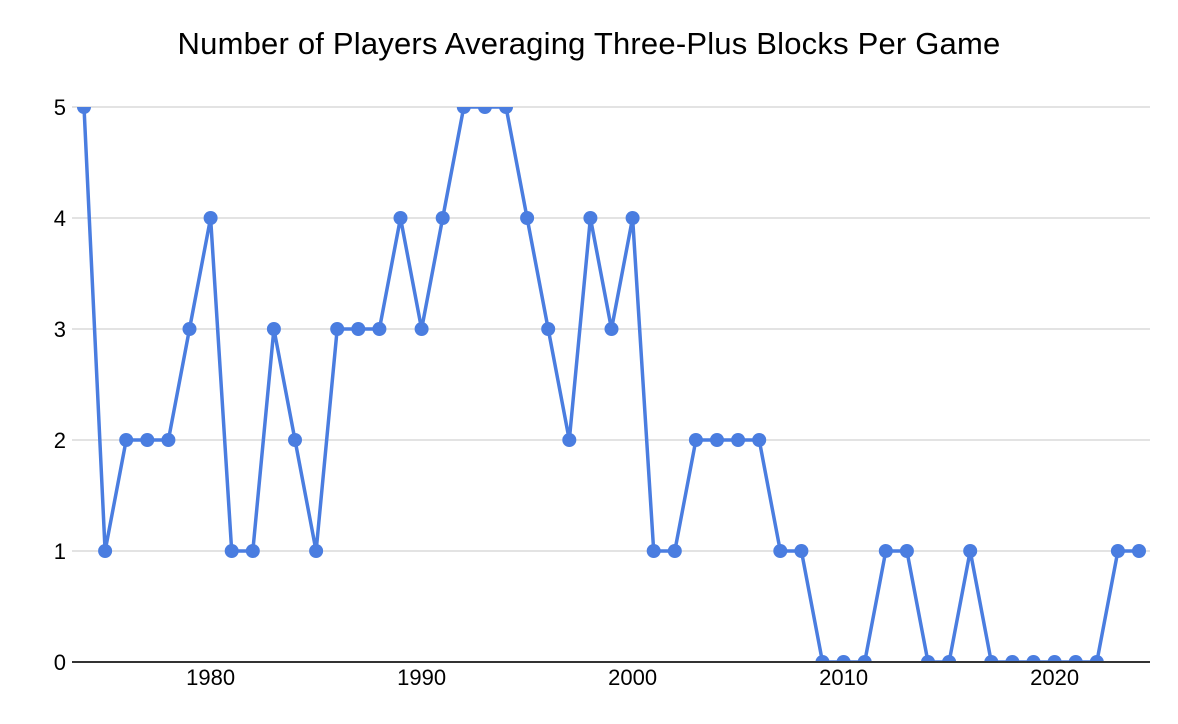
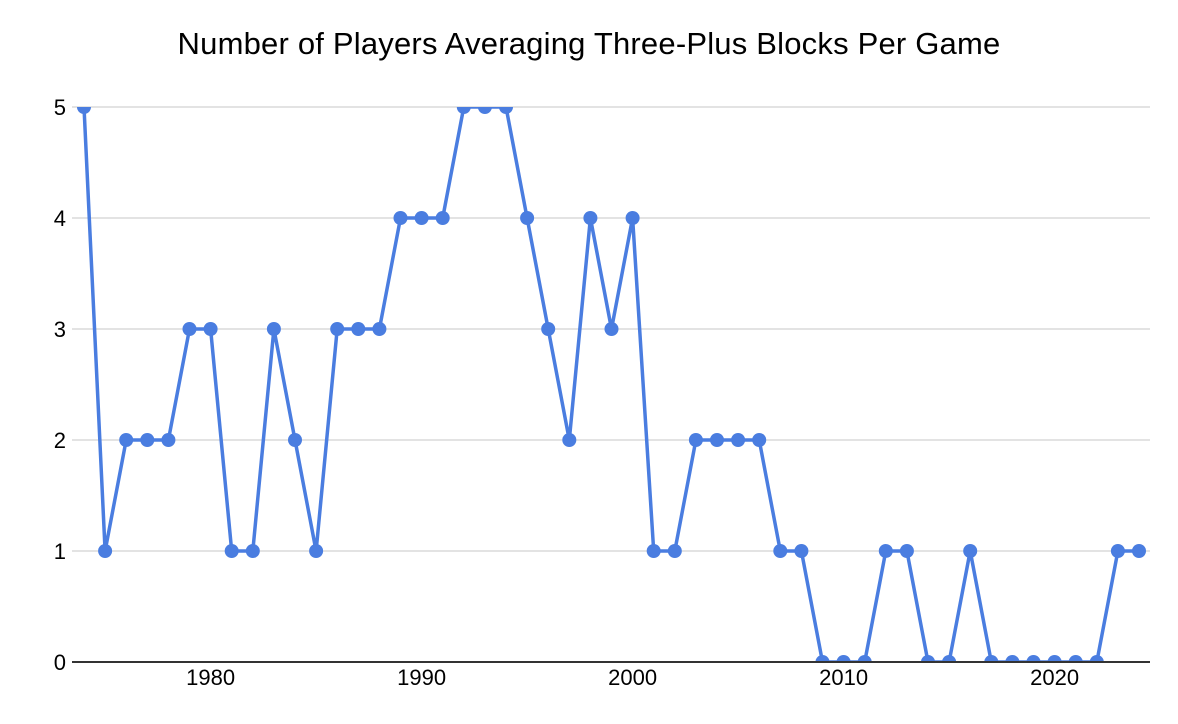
1980: 4 -> 3
1990: 3 -> 4
